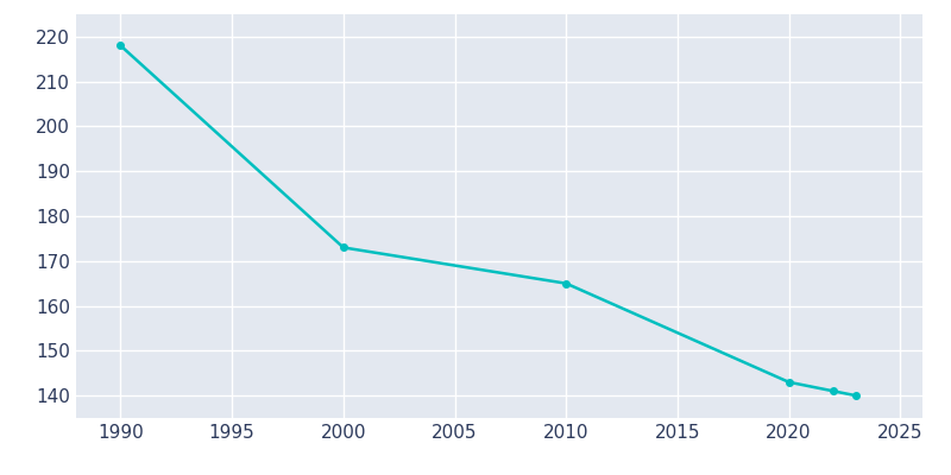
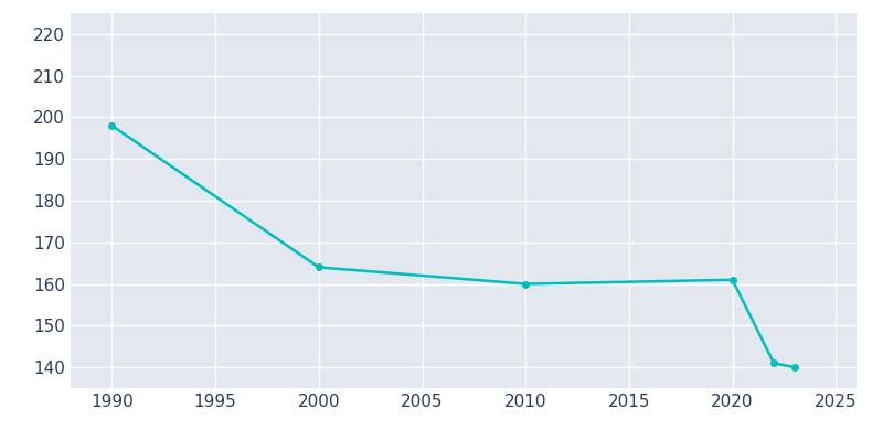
1990: 218 -> 198
2000: 173 -> 164
2010: 165 -> 160
2020: 143 -> 161
